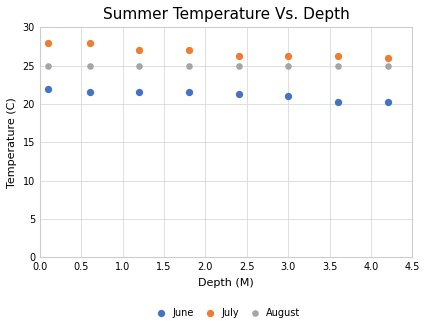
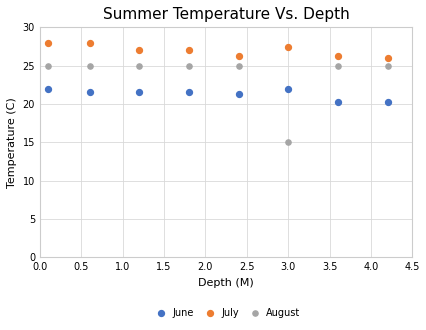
June/3.0: 21.0 -> 22.0
July/3.0: 26.3 -> 27.4
August/3.0: 25 -> 15
